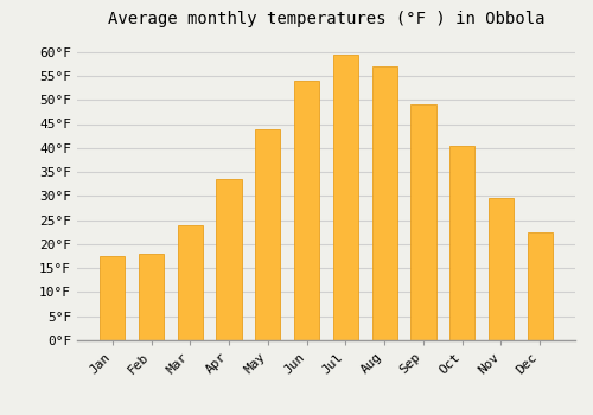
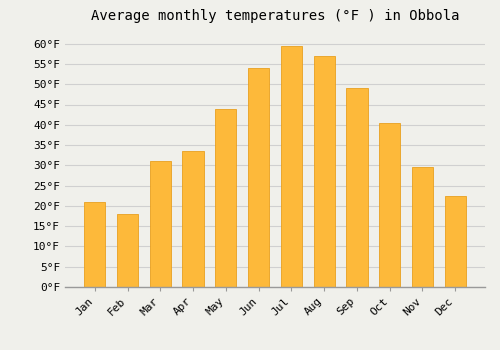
Jan: 17.5°F -> 21.0°F
Mar: 24.0°F -> 31.0°F
